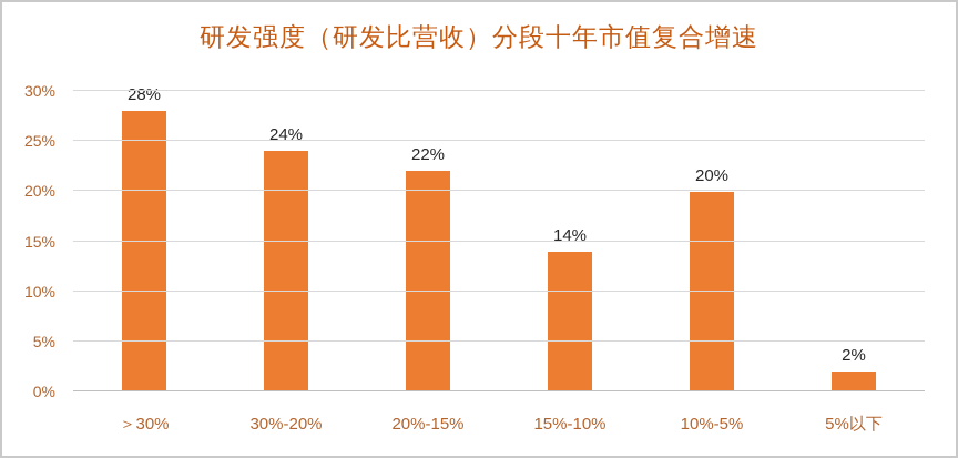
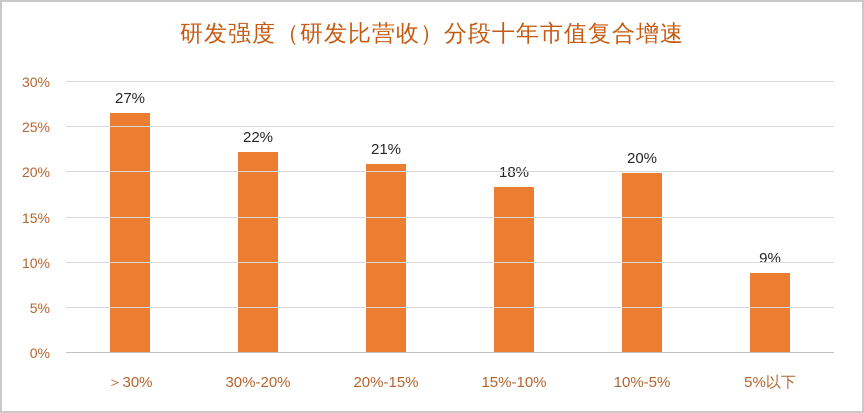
＞30%: 28% -> 27%
30%-20%: 24% -> 22%
20%-15%: 22% -> 21%
15%-10%: 14% -> 18%
5%以下: 2% -> 9%
